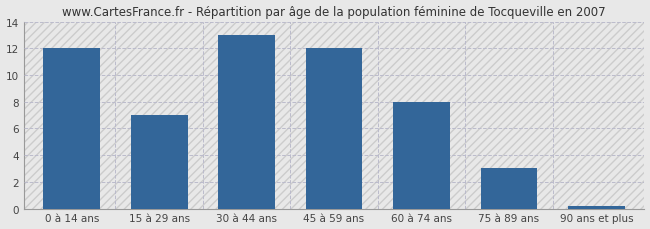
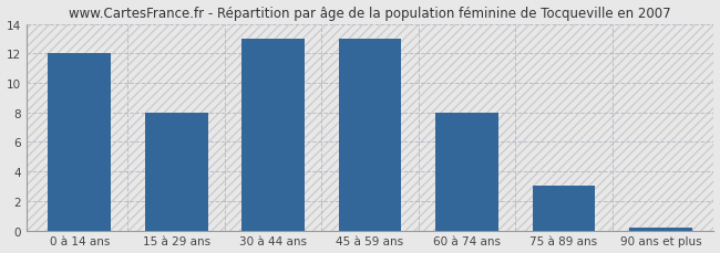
15 à 29 ans: 7.0 -> 8.0
45 à 59 ans: 12.0 -> 13.0
